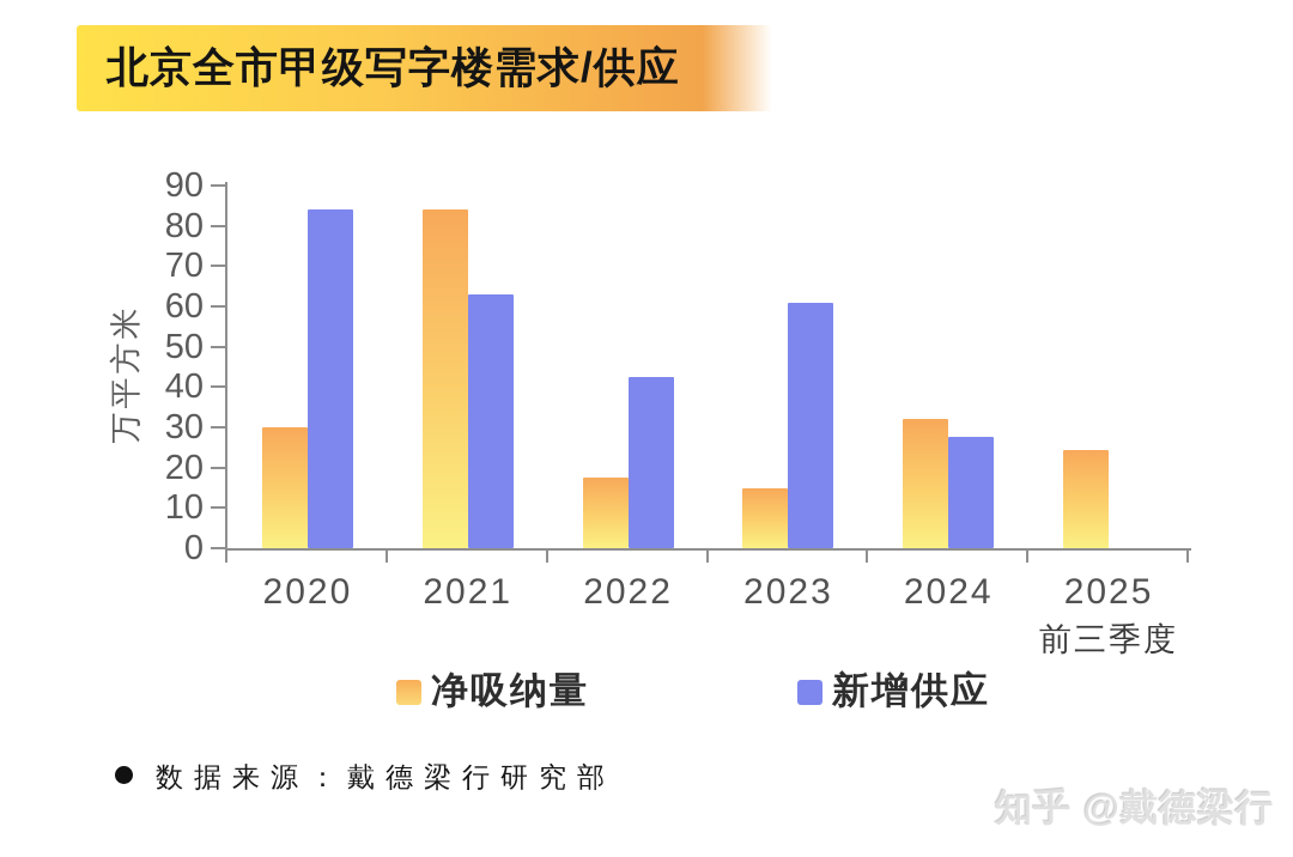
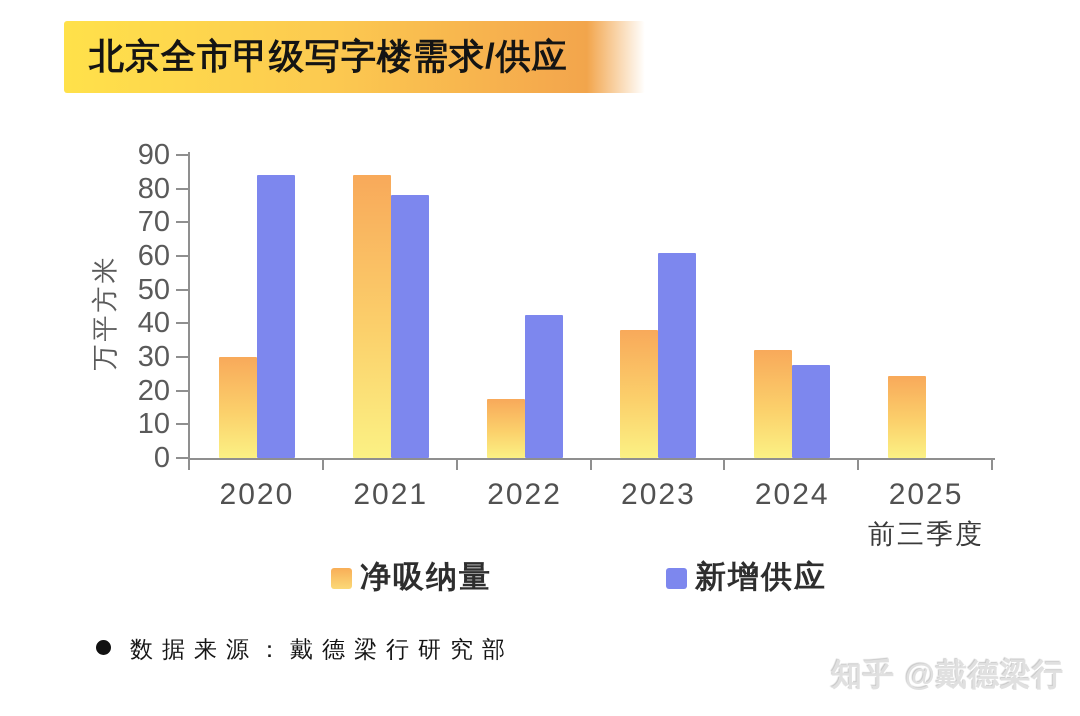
新增供应/2021: 63 -> 78
净吸纳量/2023: 15 -> 38
